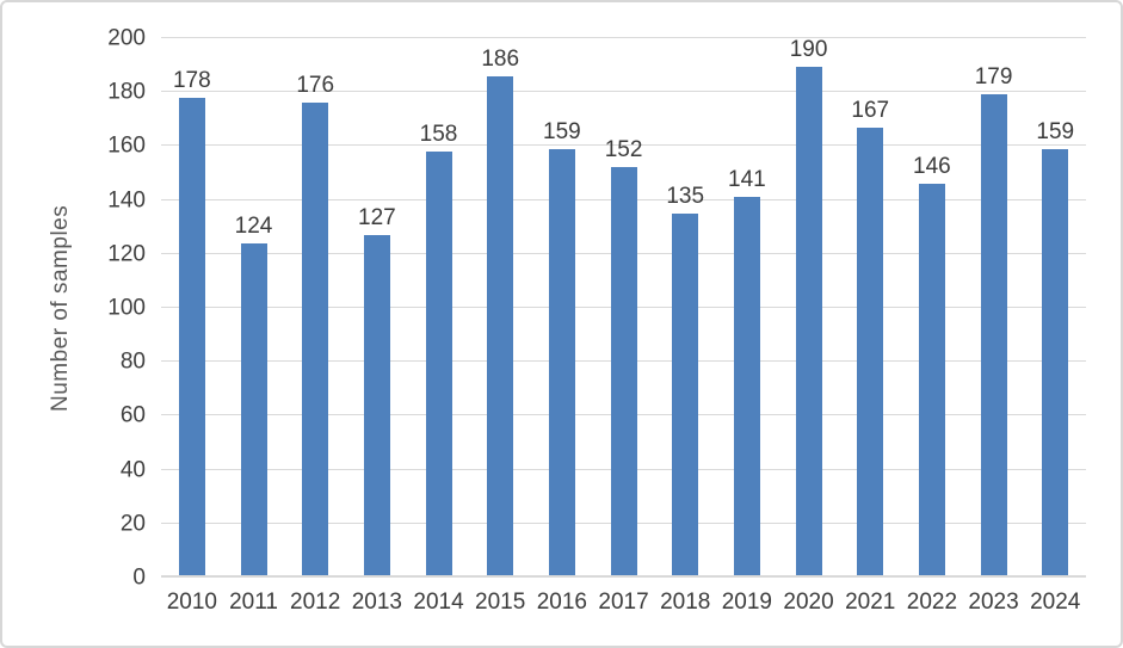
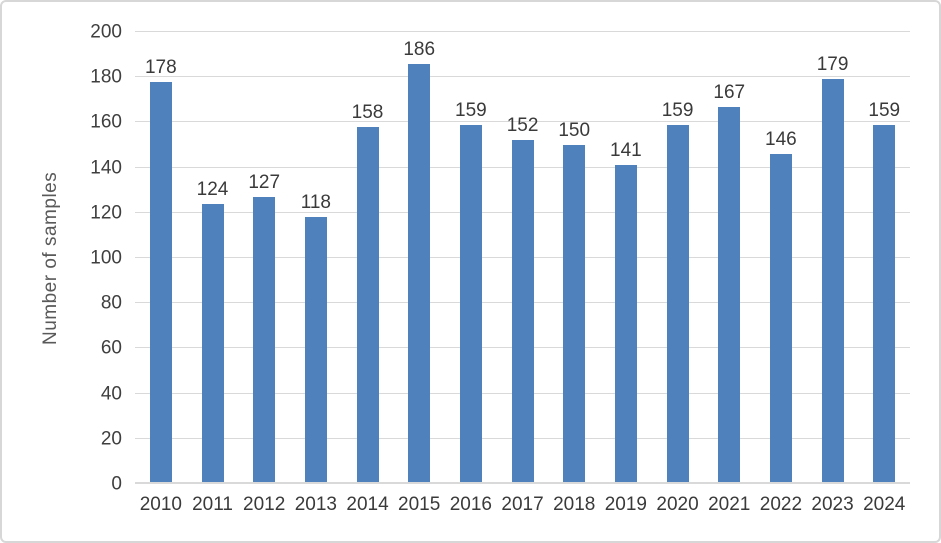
2012: 176 -> 127
2013: 127 -> 118
2018: 135 -> 150
2020: 190 -> 159
